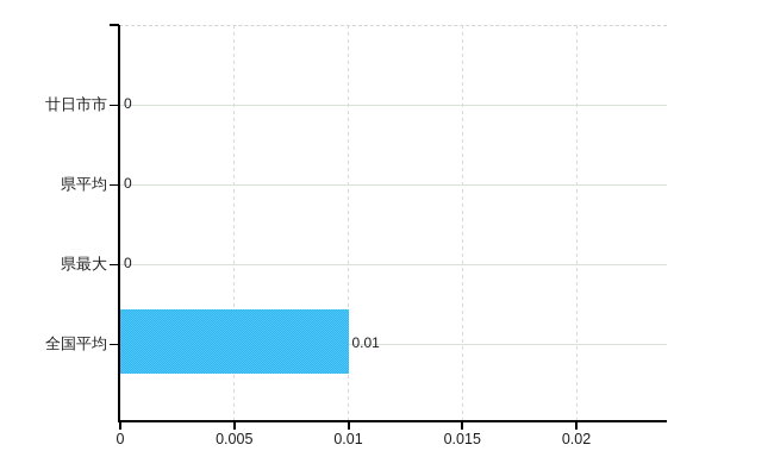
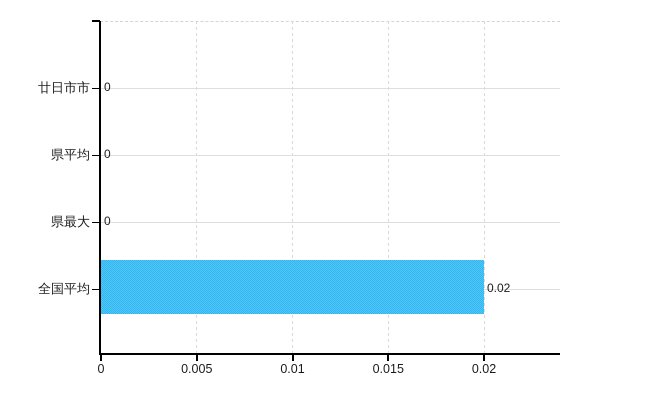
全国平均: 0.01 -> 0.02
